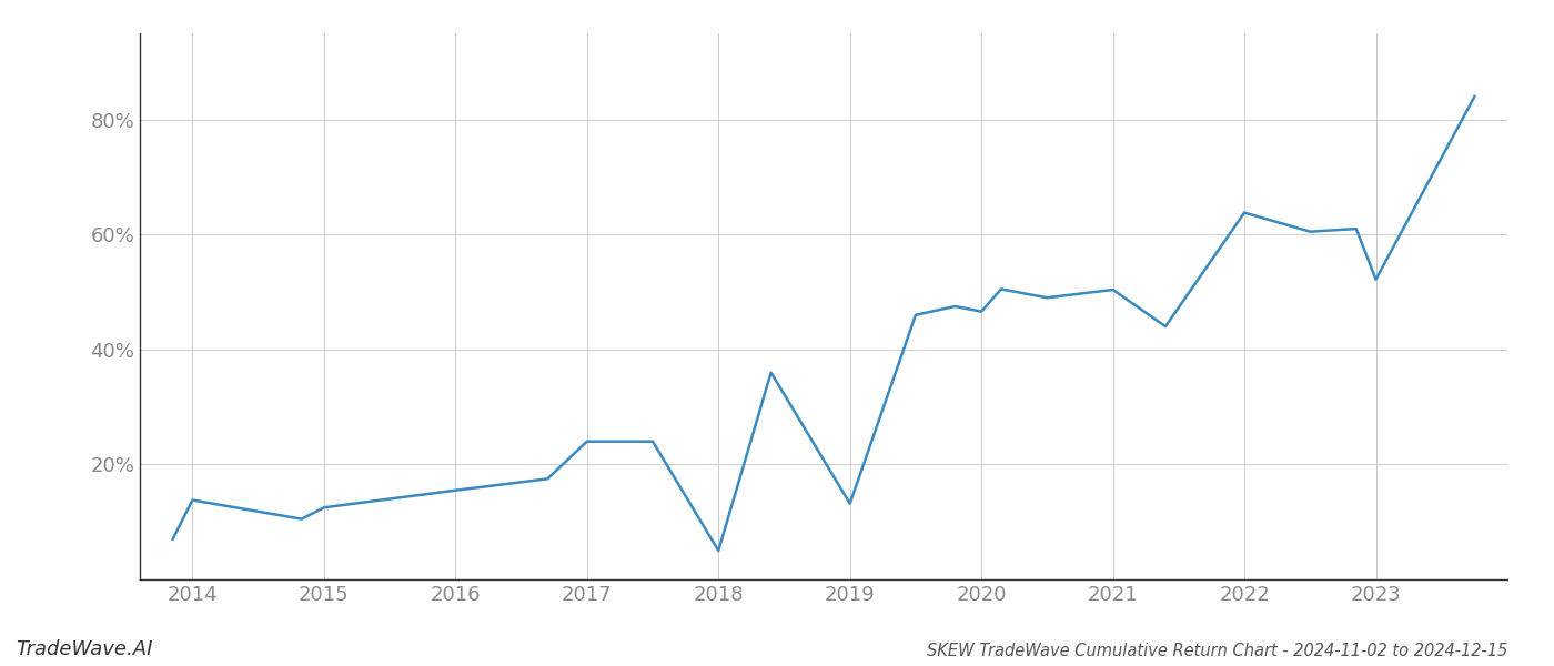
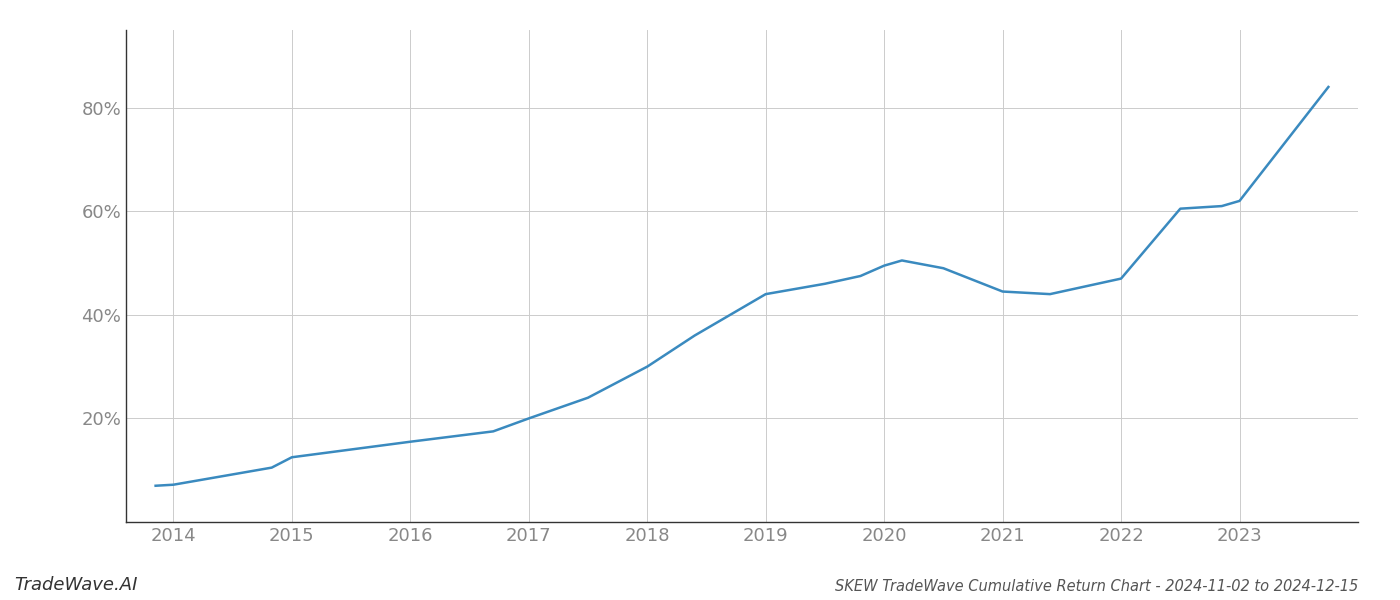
2014: 13.8% -> 7.2%
2017: 24.0% -> 20.0%
2018: 5.0% -> 30.0%
2019: 13.2% -> 44.0%
2020: 46.6% -> 49.5%
2021: 50.4% -> 44.5%
2022: 63.8% -> 47.0%
2023: 52.2% -> 62.0%
